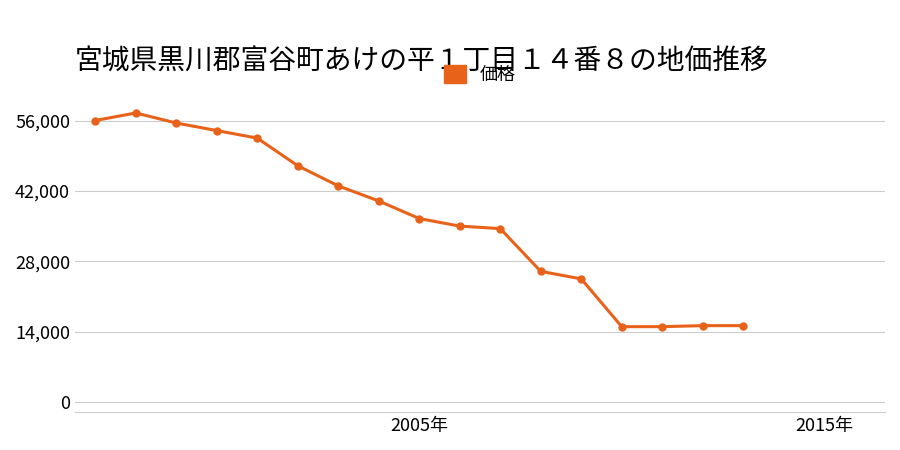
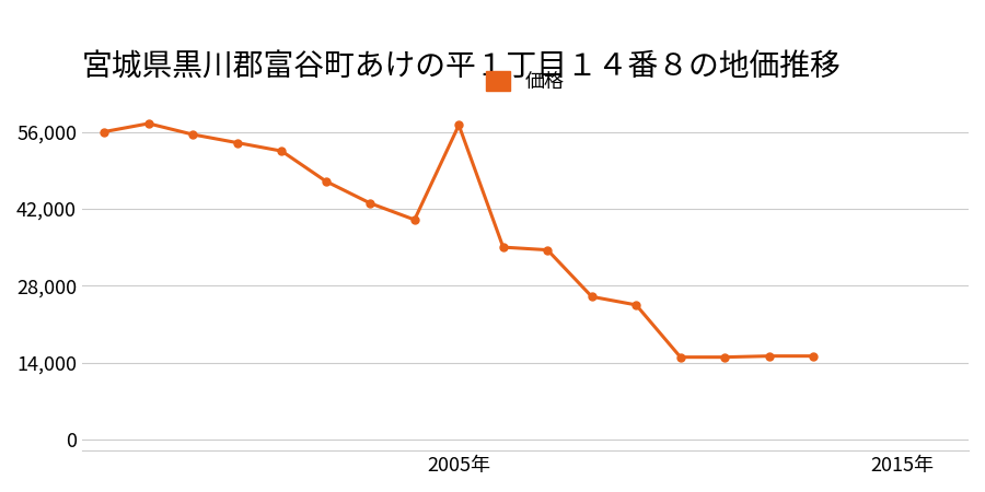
2005年: 36,500 -> 57,200
